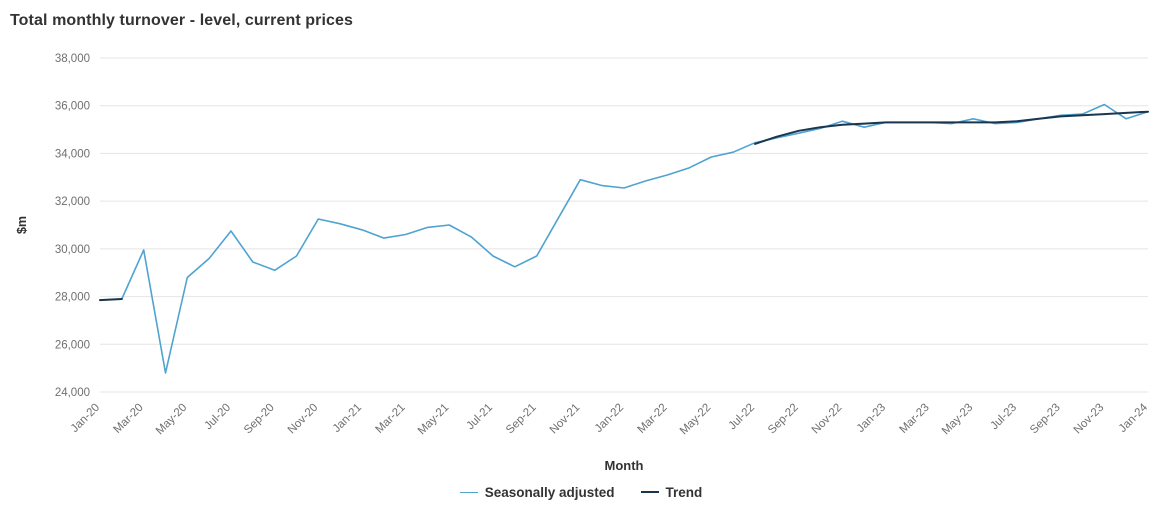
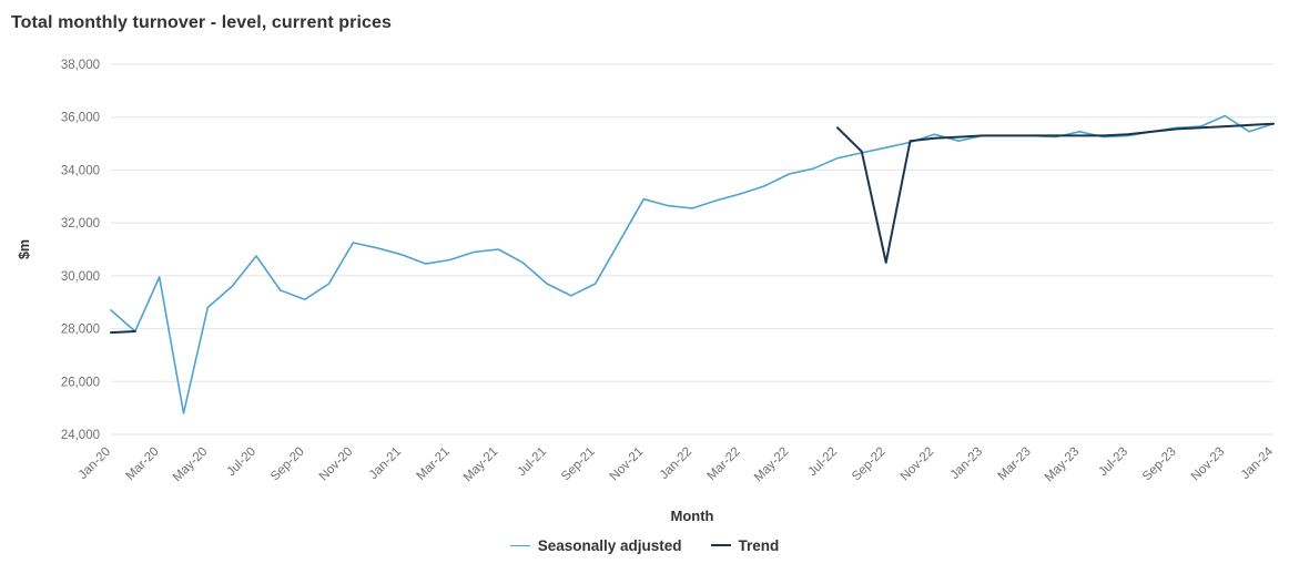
Seasonally adjusted/Jan-20: 27800 -> 28700
Trend/Jul-22: 34400 -> 35600
Trend/Sep-22: 35000 -> 30500
